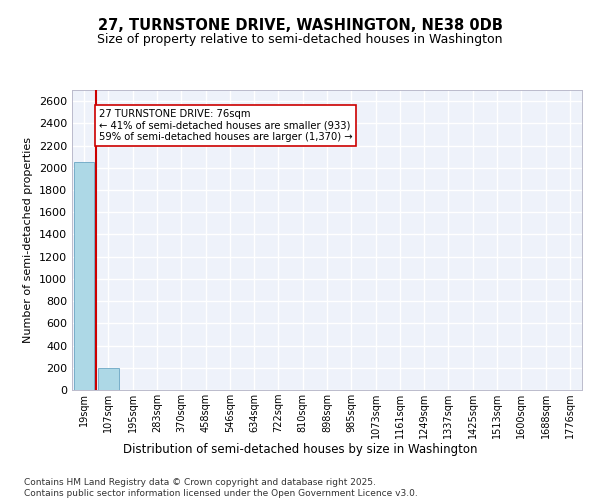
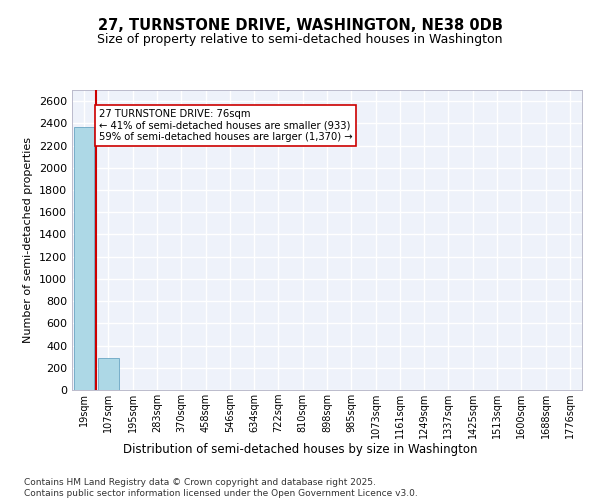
19sqm: 2050 -> 2370
107sqm: 200 -> 290
